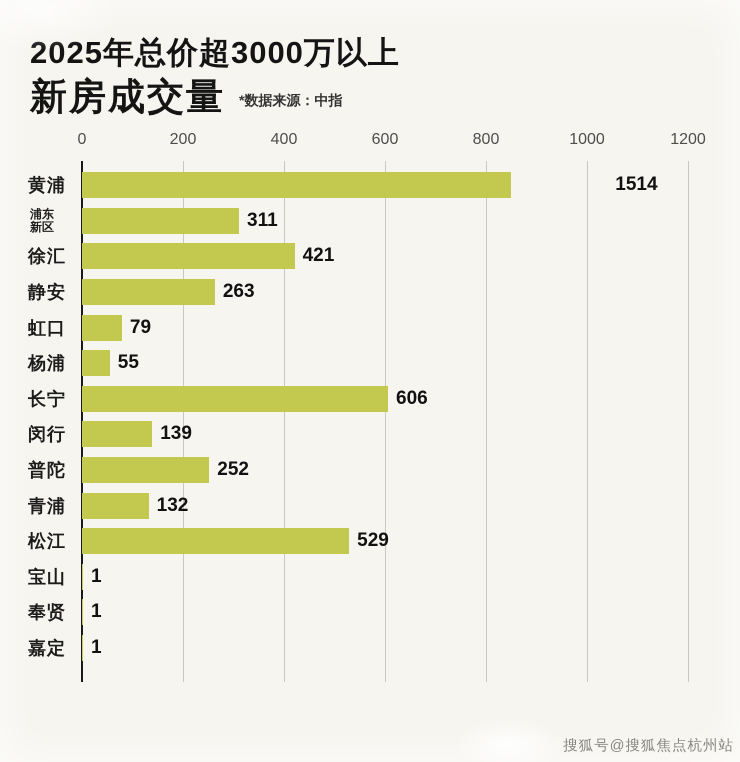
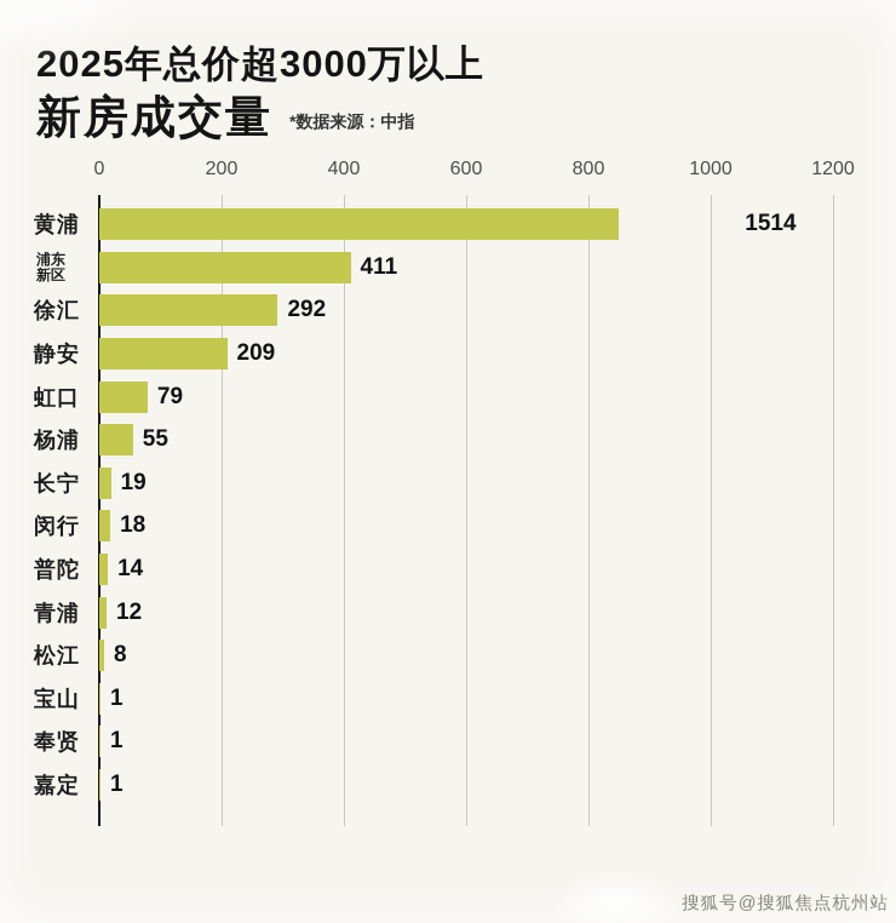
浦东新区: 311 -> 411
徐汇: 421 -> 292
静安: 263 -> 209
长宁: 606 -> 19
闵行: 139 -> 18
普陀: 252 -> 14
青浦: 132 -> 12
松江: 529 -> 8
